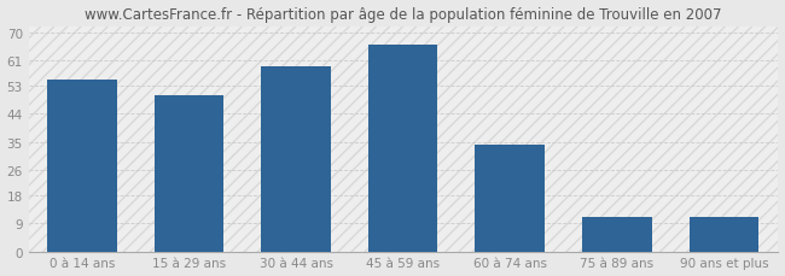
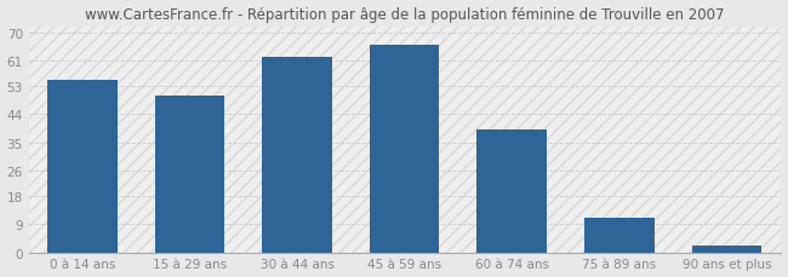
30 à 44 ans: 59 -> 62
60 à 74 ans: 34 -> 39
90 ans et plus: 11 -> 2
